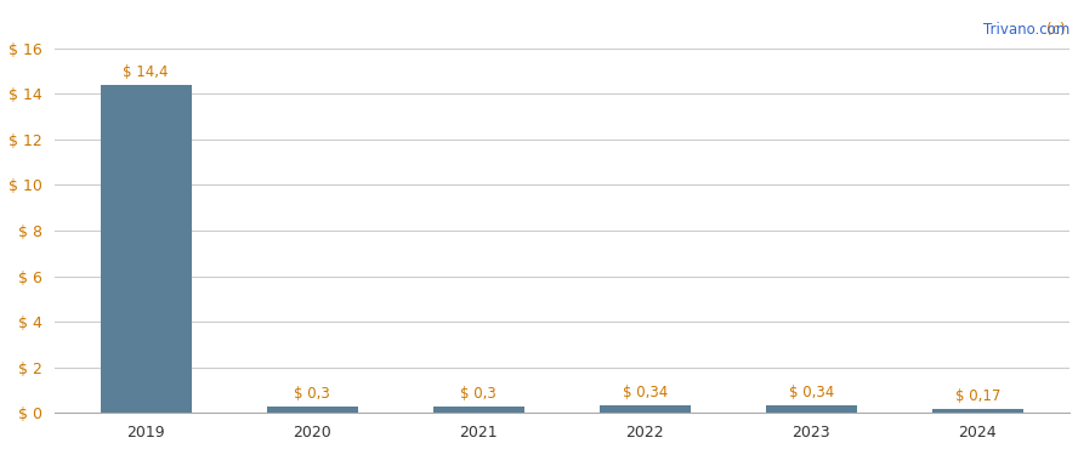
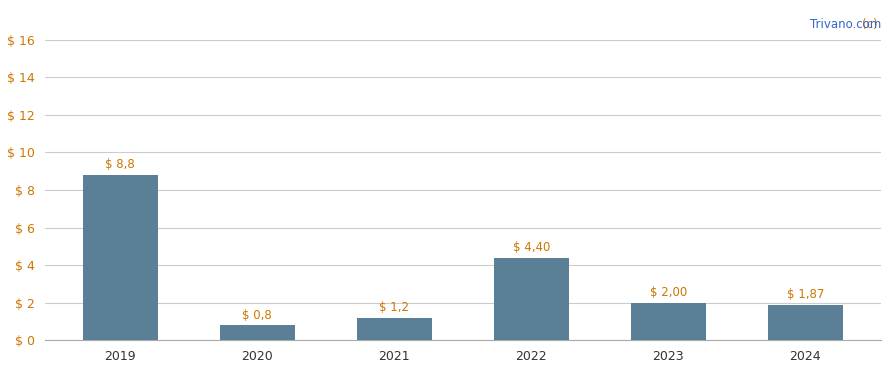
2019: 14,4 -> 8,8
2020: 0,3 -> 0,8
2021: 0,3 -> 1,2
2022: 0,34 -> 4,40
2023: 0,34 -> 2,00
2024: 0,17 -> 1,87
